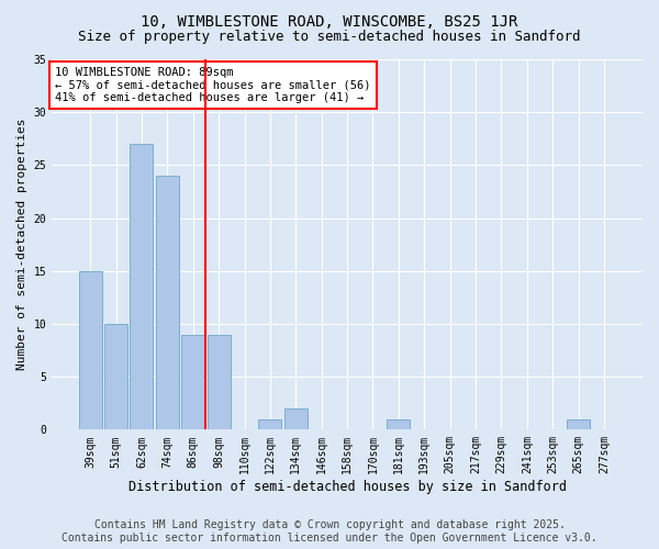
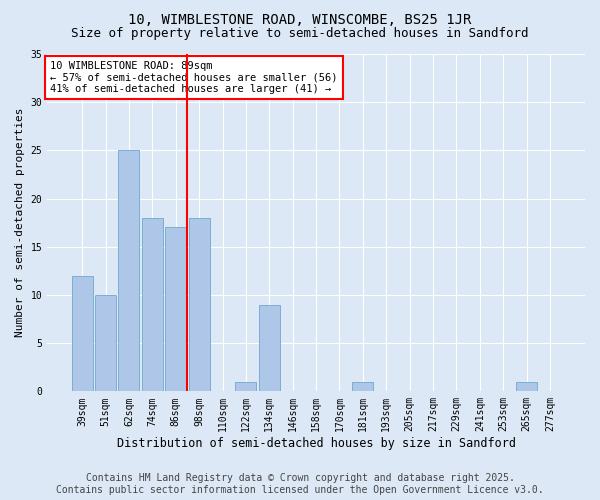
39sqm: 15 -> 12
62sqm: 27 -> 25
74sqm: 24 -> 18
86sqm: 9 -> 17
98sqm: 9 -> 18
134sqm: 2 -> 9
